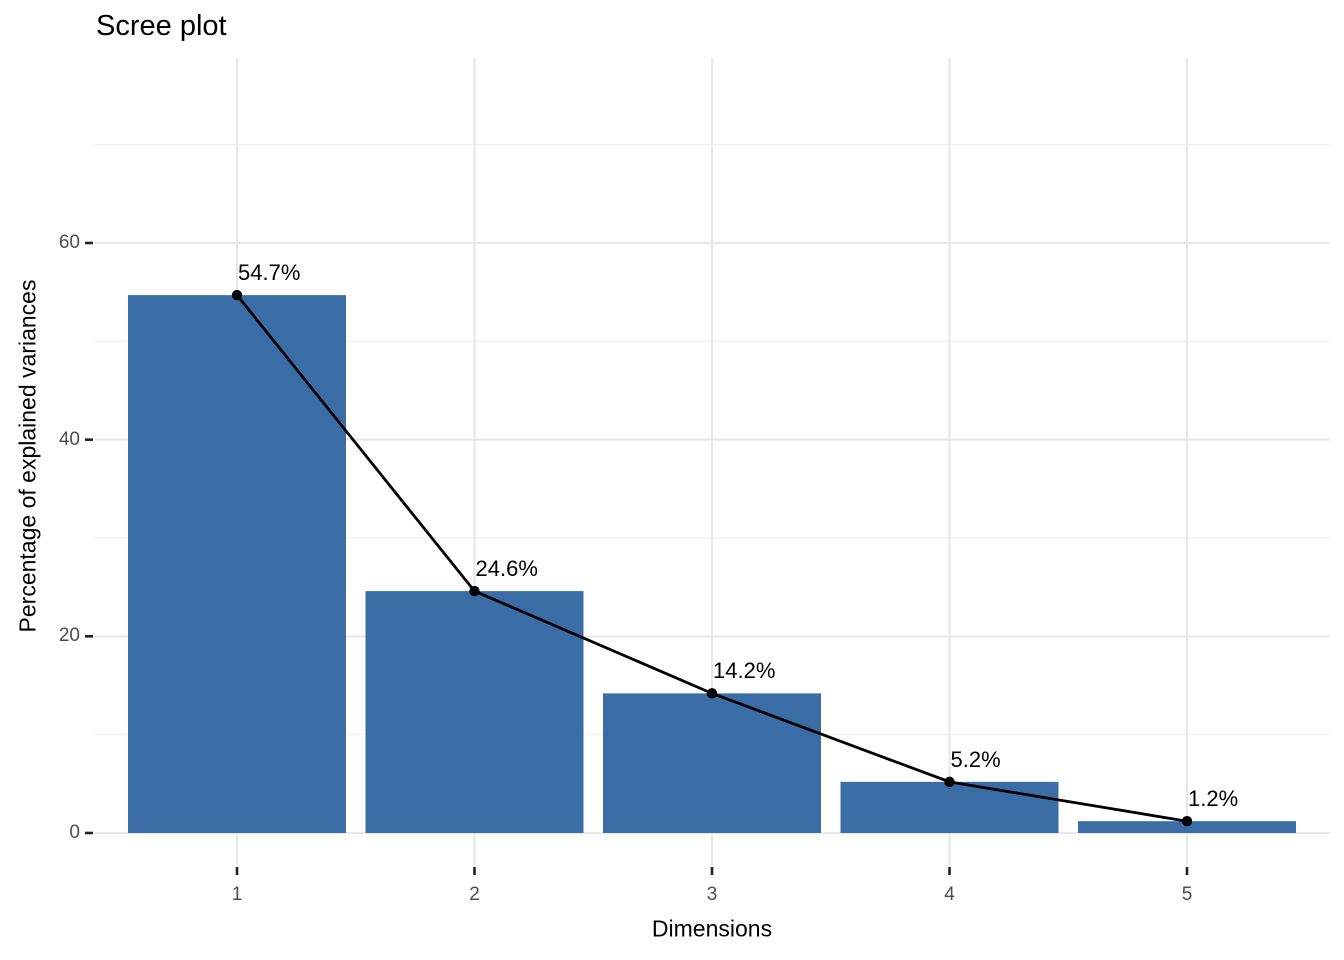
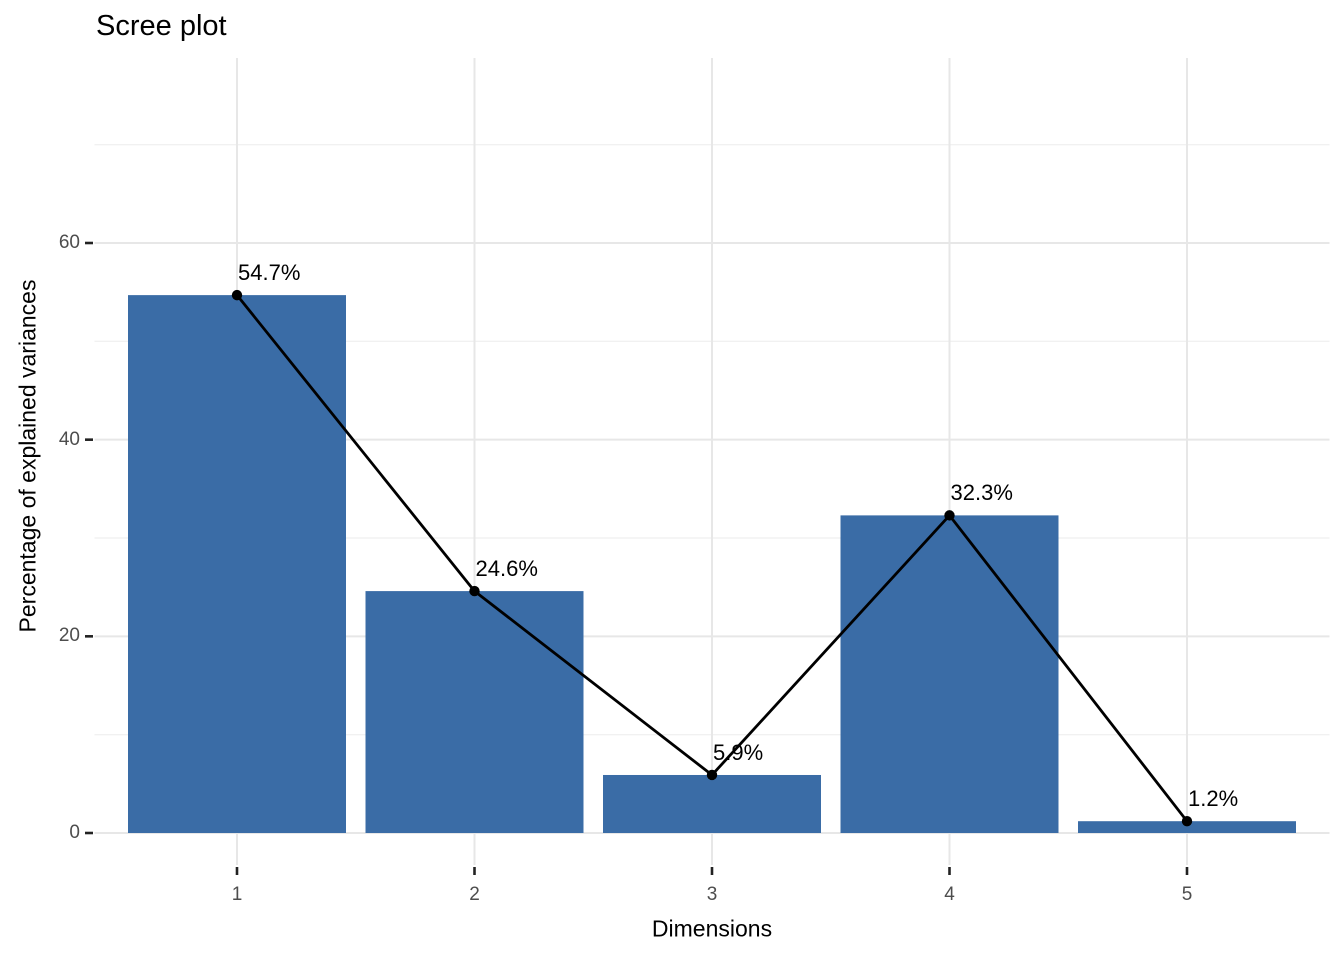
3: 14.2% -> 5.9%
4: 5.2% -> 32.3%
